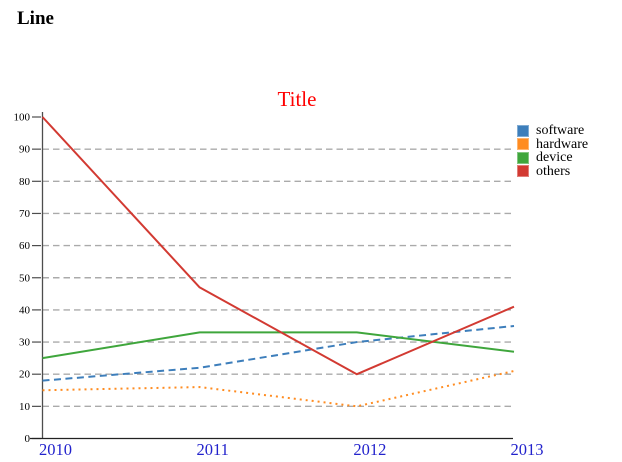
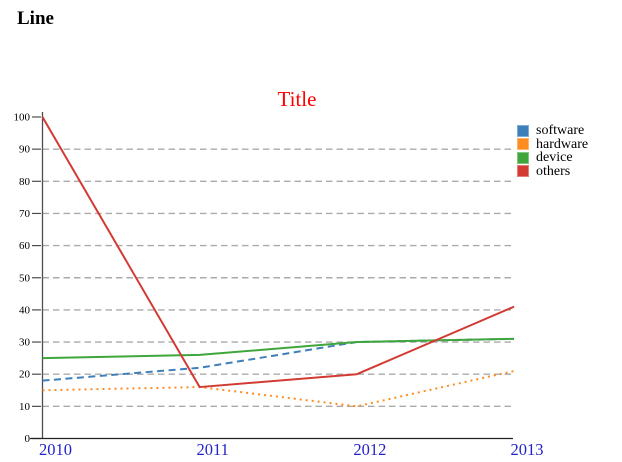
device/2011: 33 -> 26
others/2011: 47 -> 16
device/2012: 33 -> 30
software/2013: 35 -> 31
device/2013: 27 -> 31
